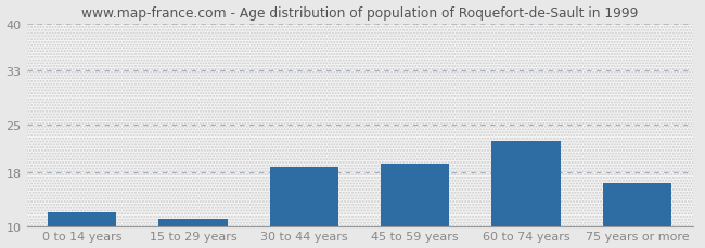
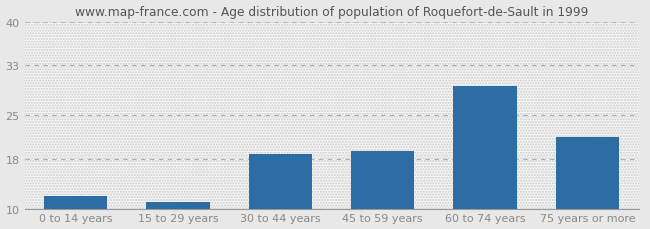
60 to 74 years: 22.6 -> 29.7
75 years or more: 16.4 -> 21.5
